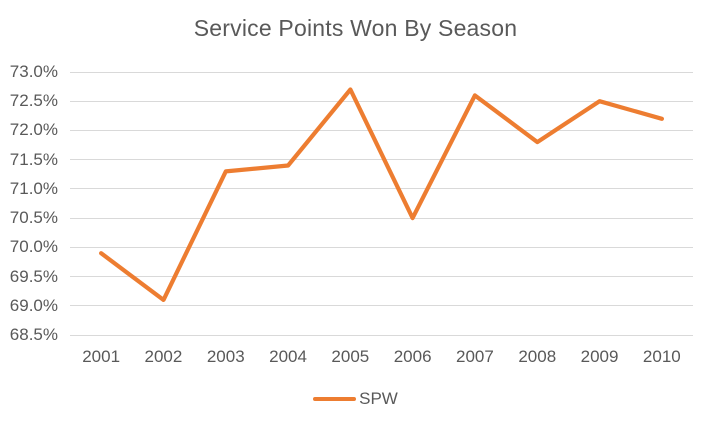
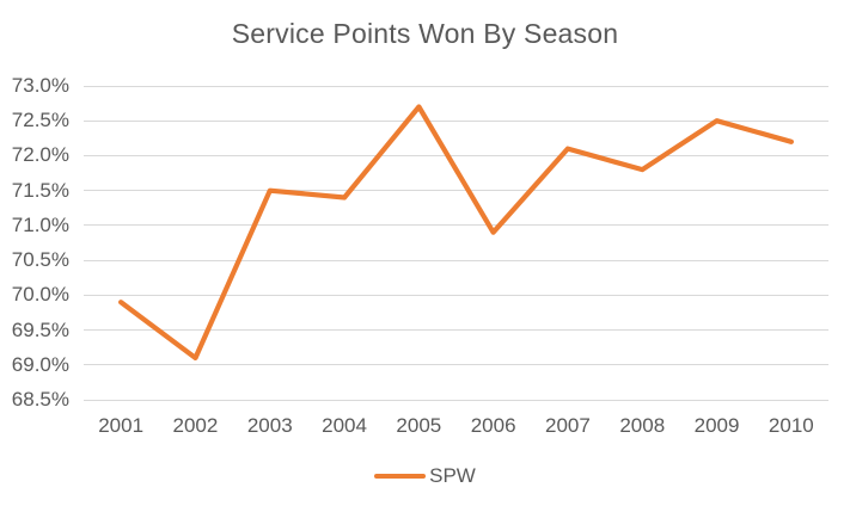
2003: 71.3% -> 71.5%
2006: 70.5% -> 70.9%
2007: 72.6% -> 72.1%
